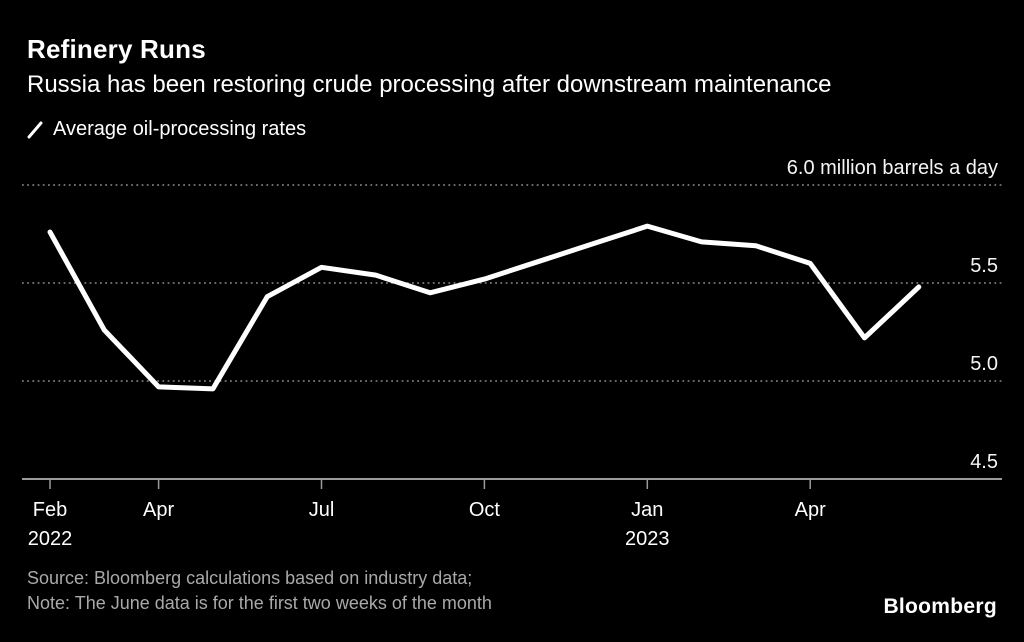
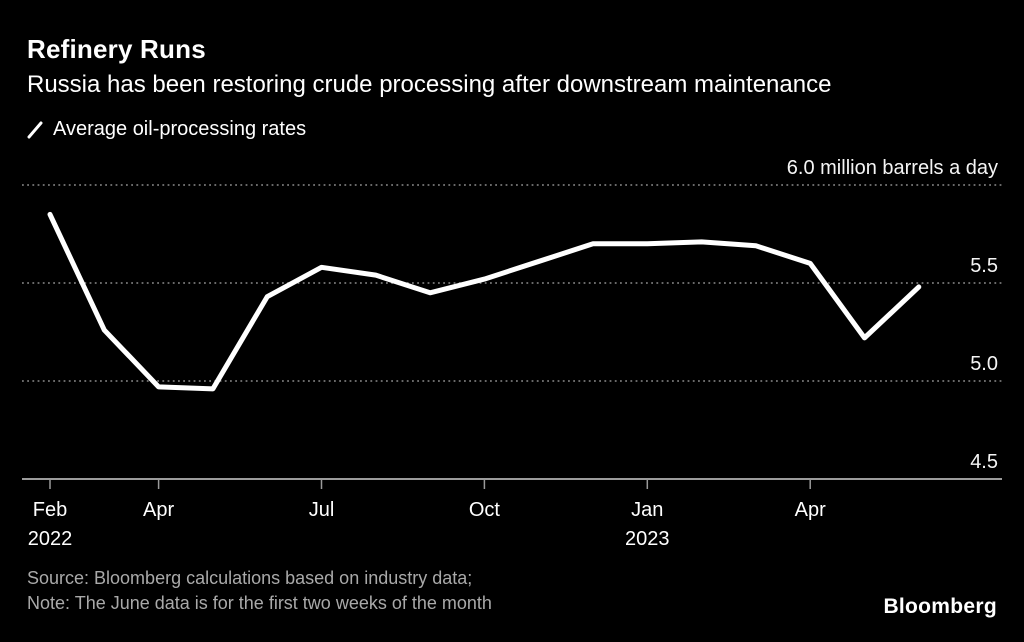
Feb 2022: 5.76 -> 5.85
Jan 2023: 5.79 -> 5.70
